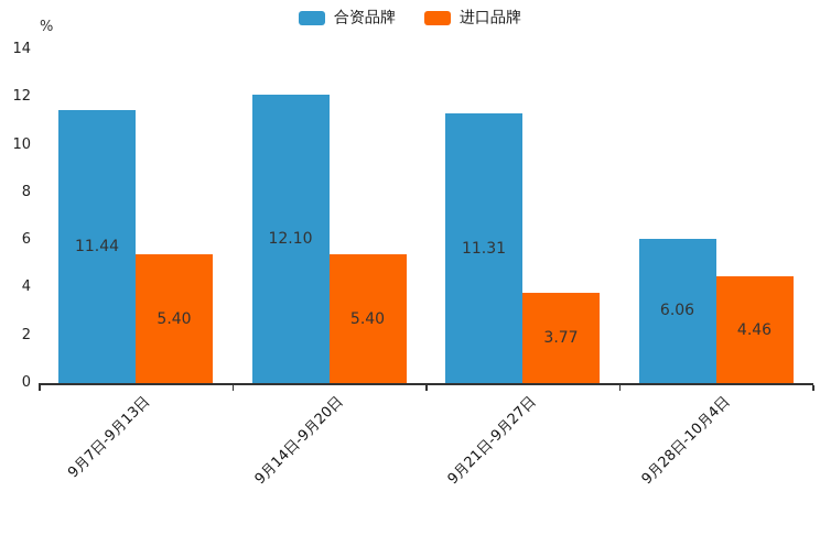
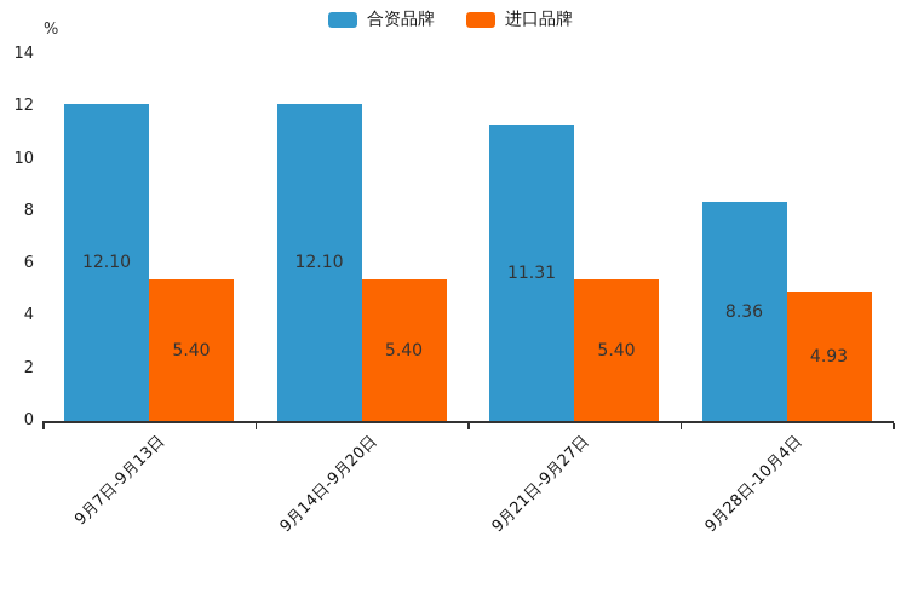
合资品牌/9月7日-9月13日: 11.44 -> 12.10
进口品牌/9月21日-9月27日: 3.77 -> 5.40
合资品牌/9月28日-10月4日: 6.06 -> 8.36
进口品牌/9月28日-10月4日: 4.46 -> 4.93
